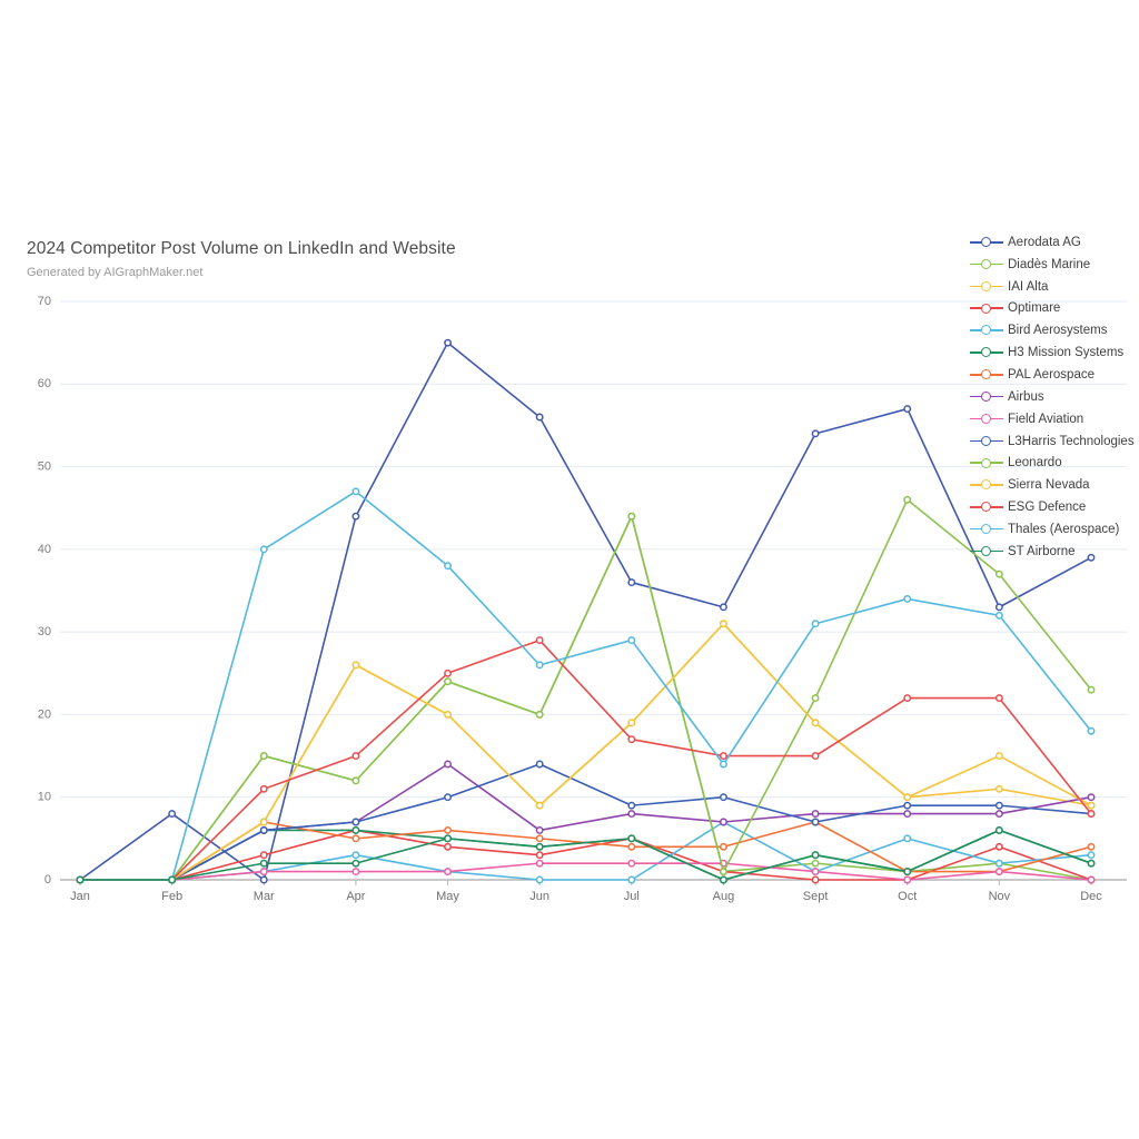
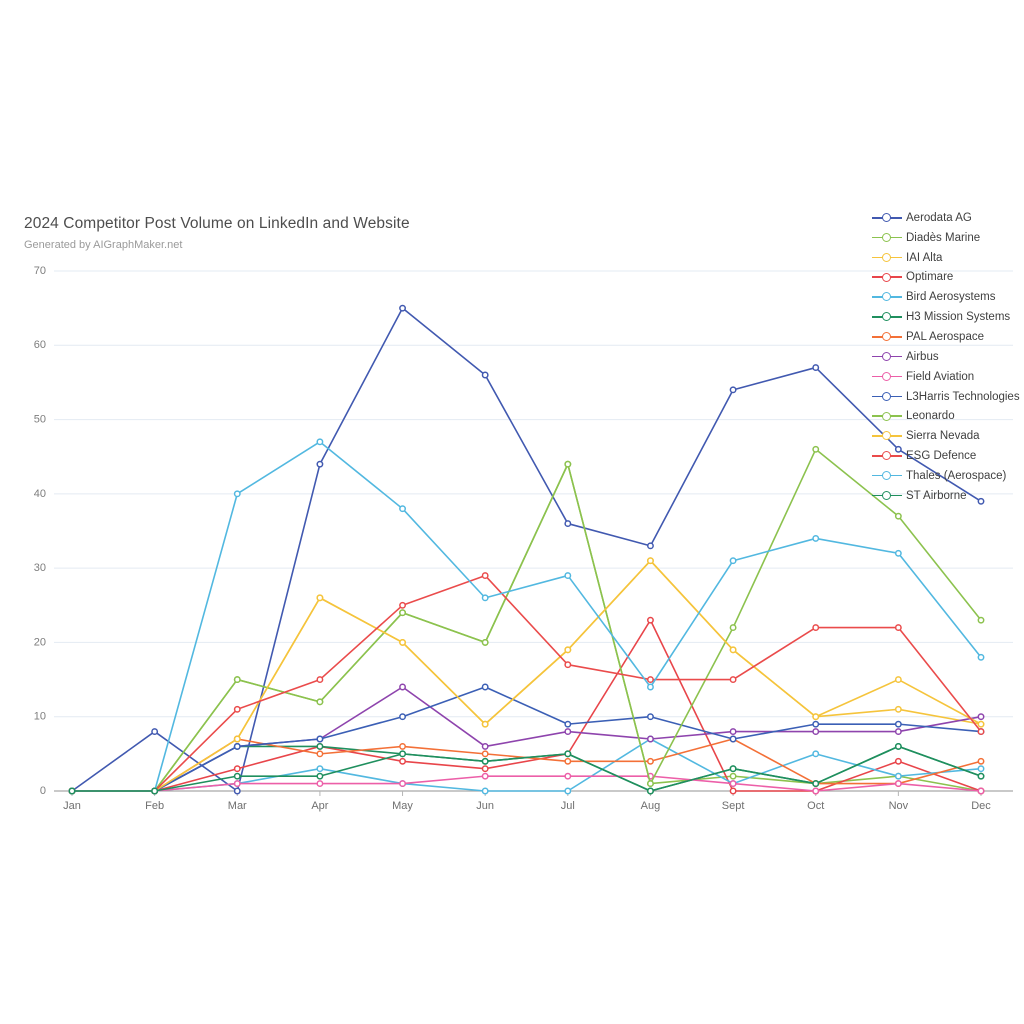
Optimare/Aug: 1 -> 23
Aerodata AG/Nov: 33 -> 46
